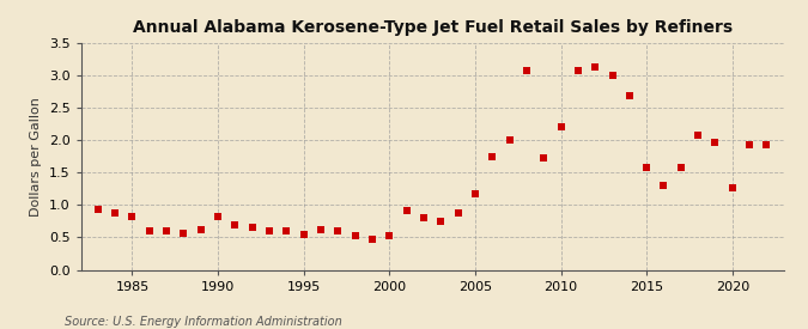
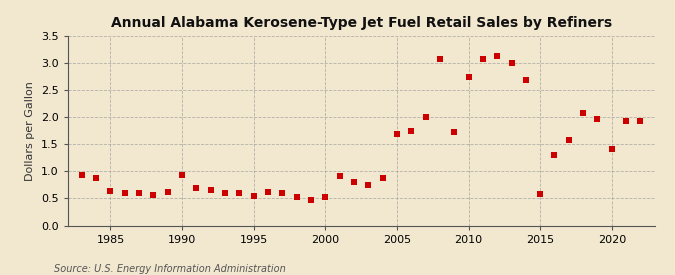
1985: 0.83 -> 0.64
1990: 0.83 -> 0.94
2005: 1.17 -> 1.68
2010: 2.20 -> 2.74
2015: 1.57 -> 0.58
2020: 1.27 -> 1.42
